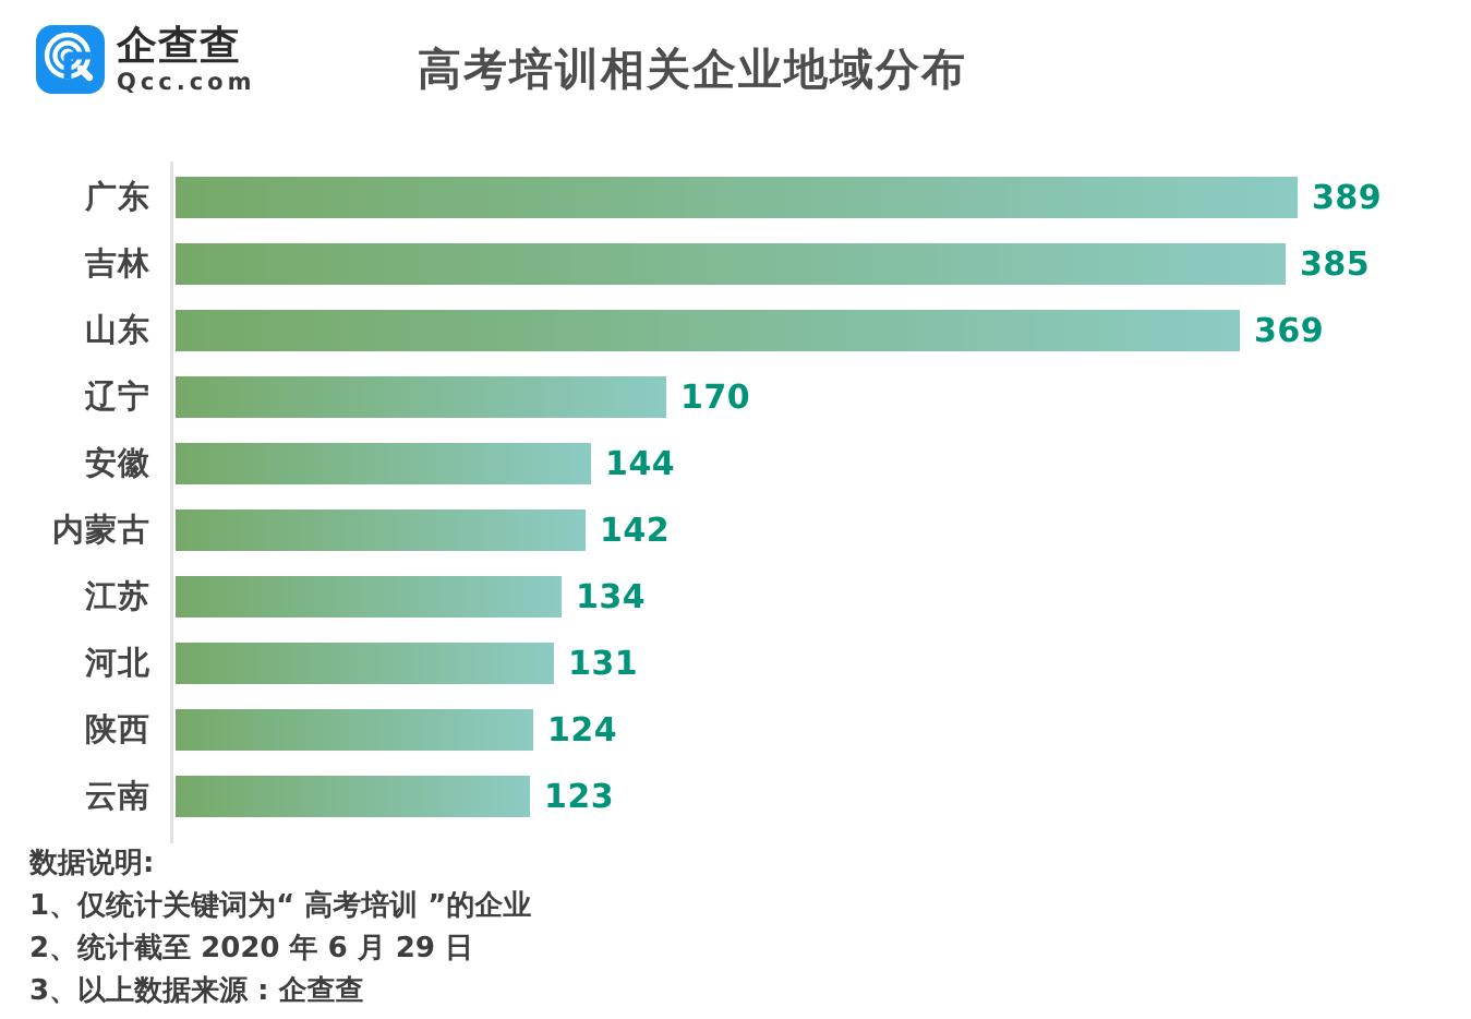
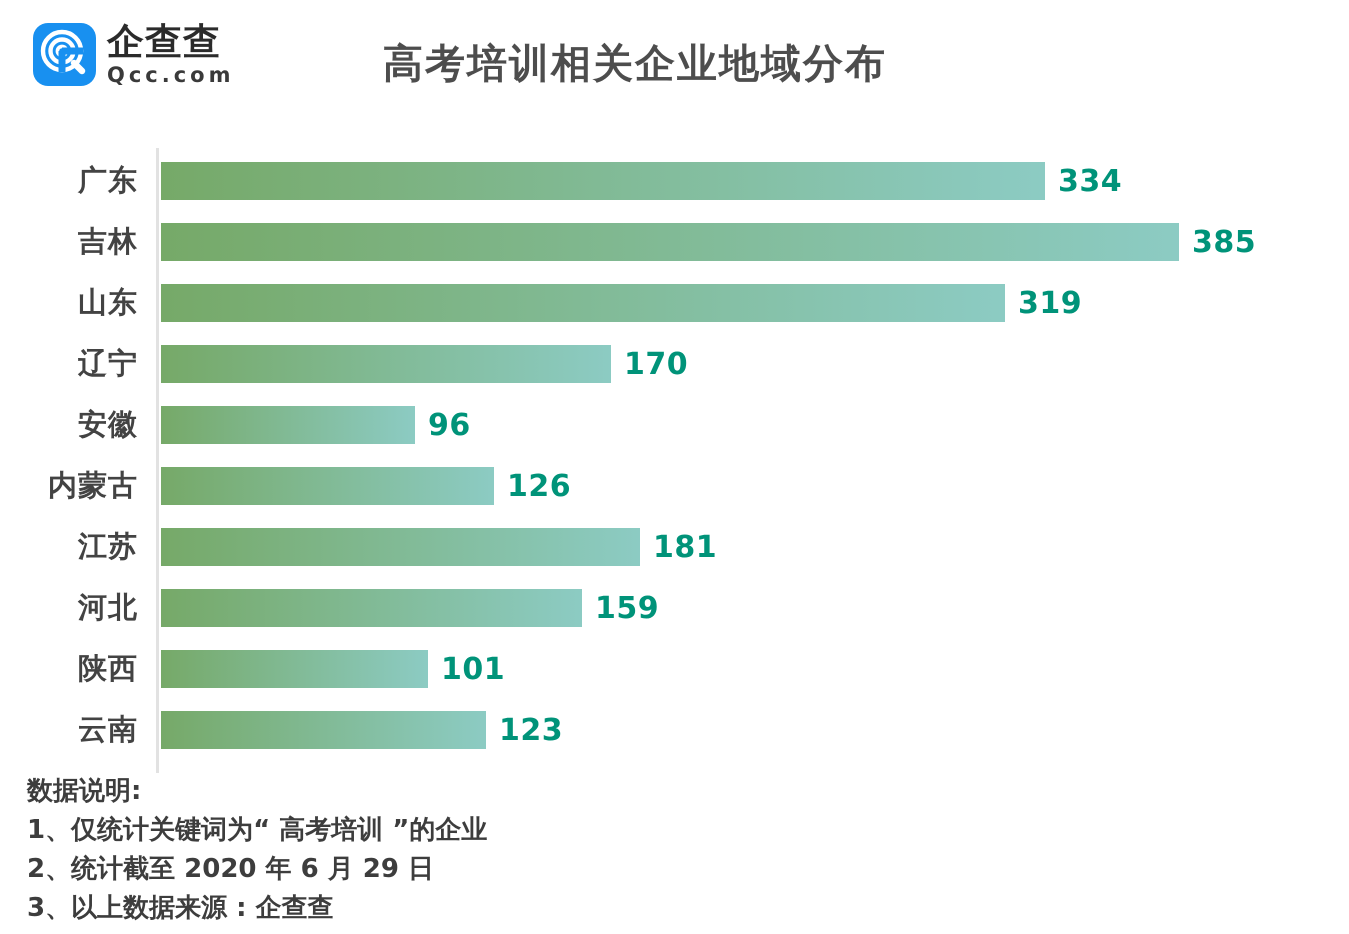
广东: 389 -> 334
山东: 369 -> 319
安徽: 144 -> 96
内蒙古: 142 -> 126
江苏: 134 -> 181
河北: 131 -> 159
陕西: 124 -> 101
